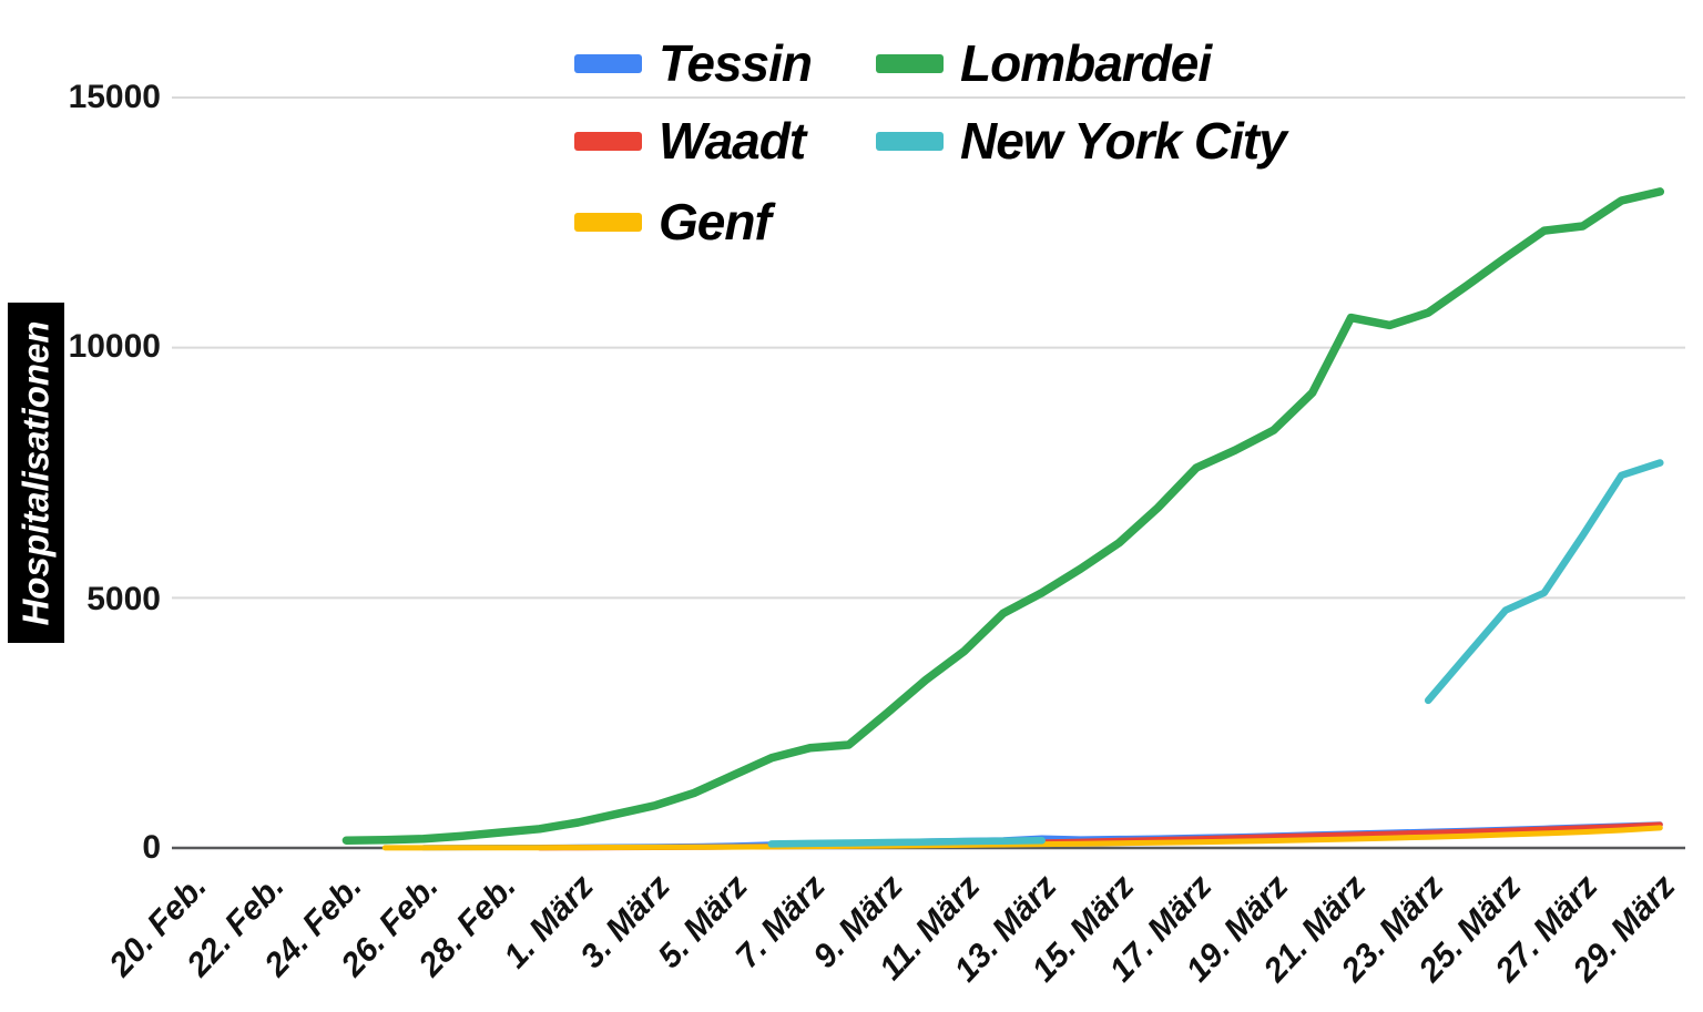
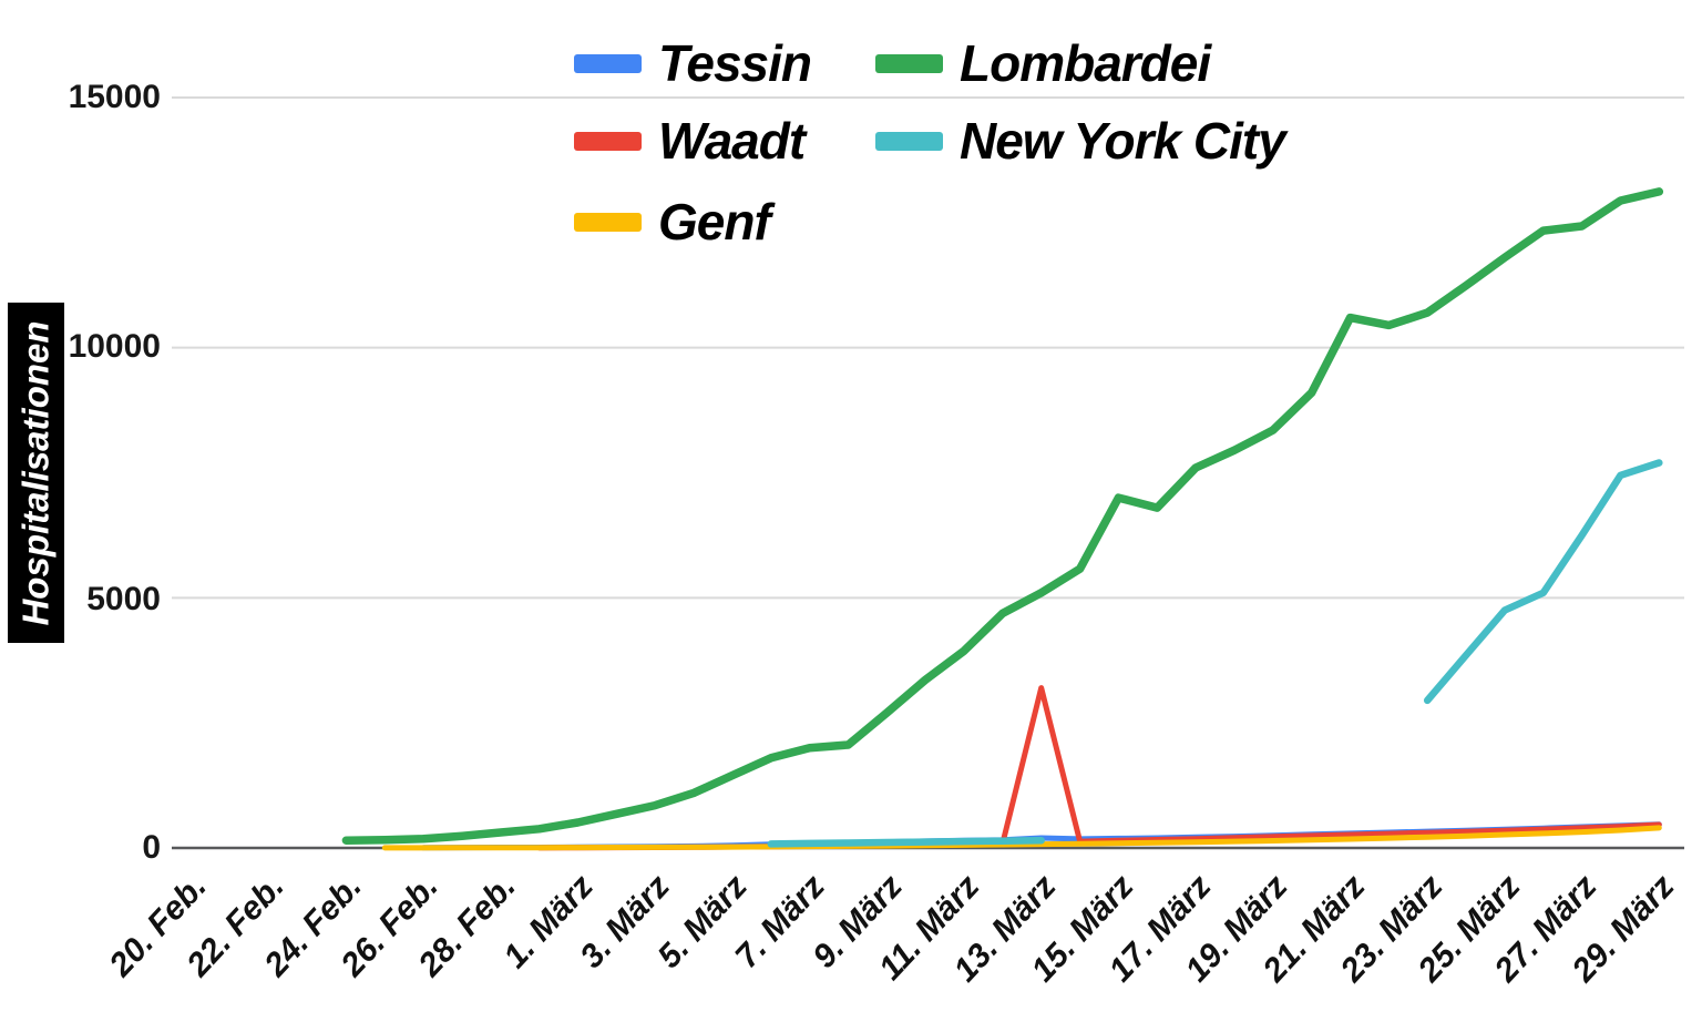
Waadt/13. März: 100 -> 3200
Lombardei/15. März: 6100 -> 7000
